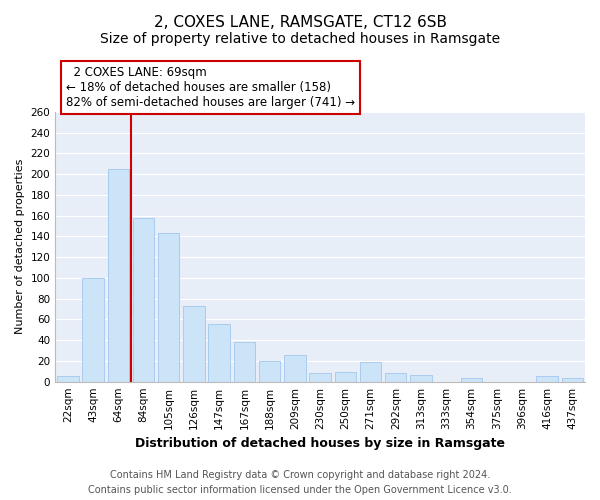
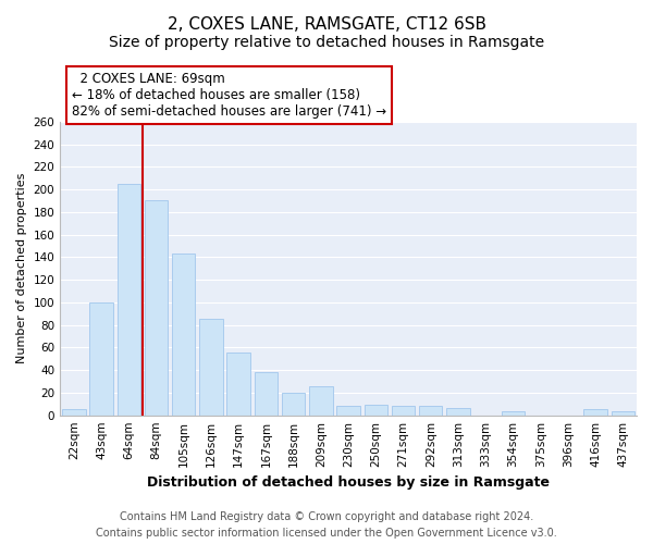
84sqm: 158 -> 190
126sqm: 73 -> 85
271sqm: 19 -> 8
